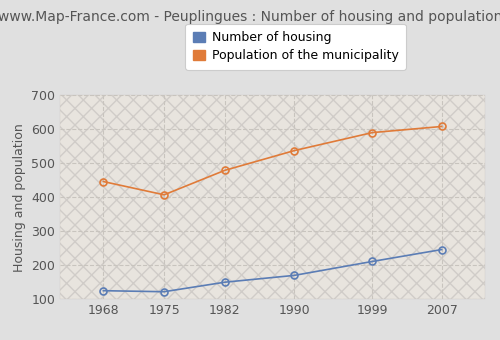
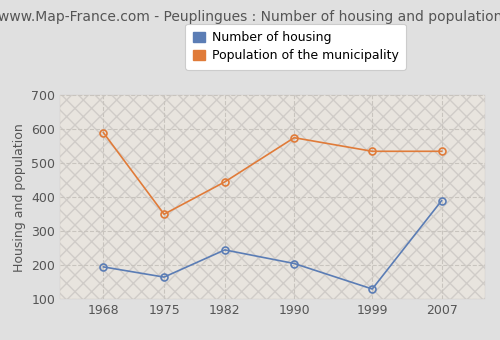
Number of housing/1968: 125 -> 195
Population of the municipality/1968: 446 -> 590
Number of housing/1975: 122 -> 165
Population of the municipality/1975: 407 -> 350
Number of housing/1982: 150 -> 245
Population of the municipality/1982: 479 -> 445
Number of housing/1990: 170 -> 205
Population of the municipality/1990: 537 -> 575
Number of housing/1999: 211 -> 130
Population of the municipality/1999: 590 -> 535
Number of housing/2007: 246 -> 390
Population of the municipality/2007: 608 -> 535
